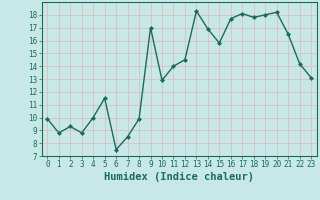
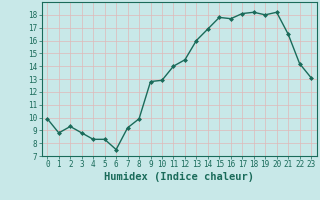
4: 10.0 -> 8.3
5: 11.5 -> 8.3
7: 8.5 -> 9.2
9: 17.0 -> 12.8
13: 18.3 -> 16.0
15: 15.8 -> 17.8
18: 17.8 -> 18.2
